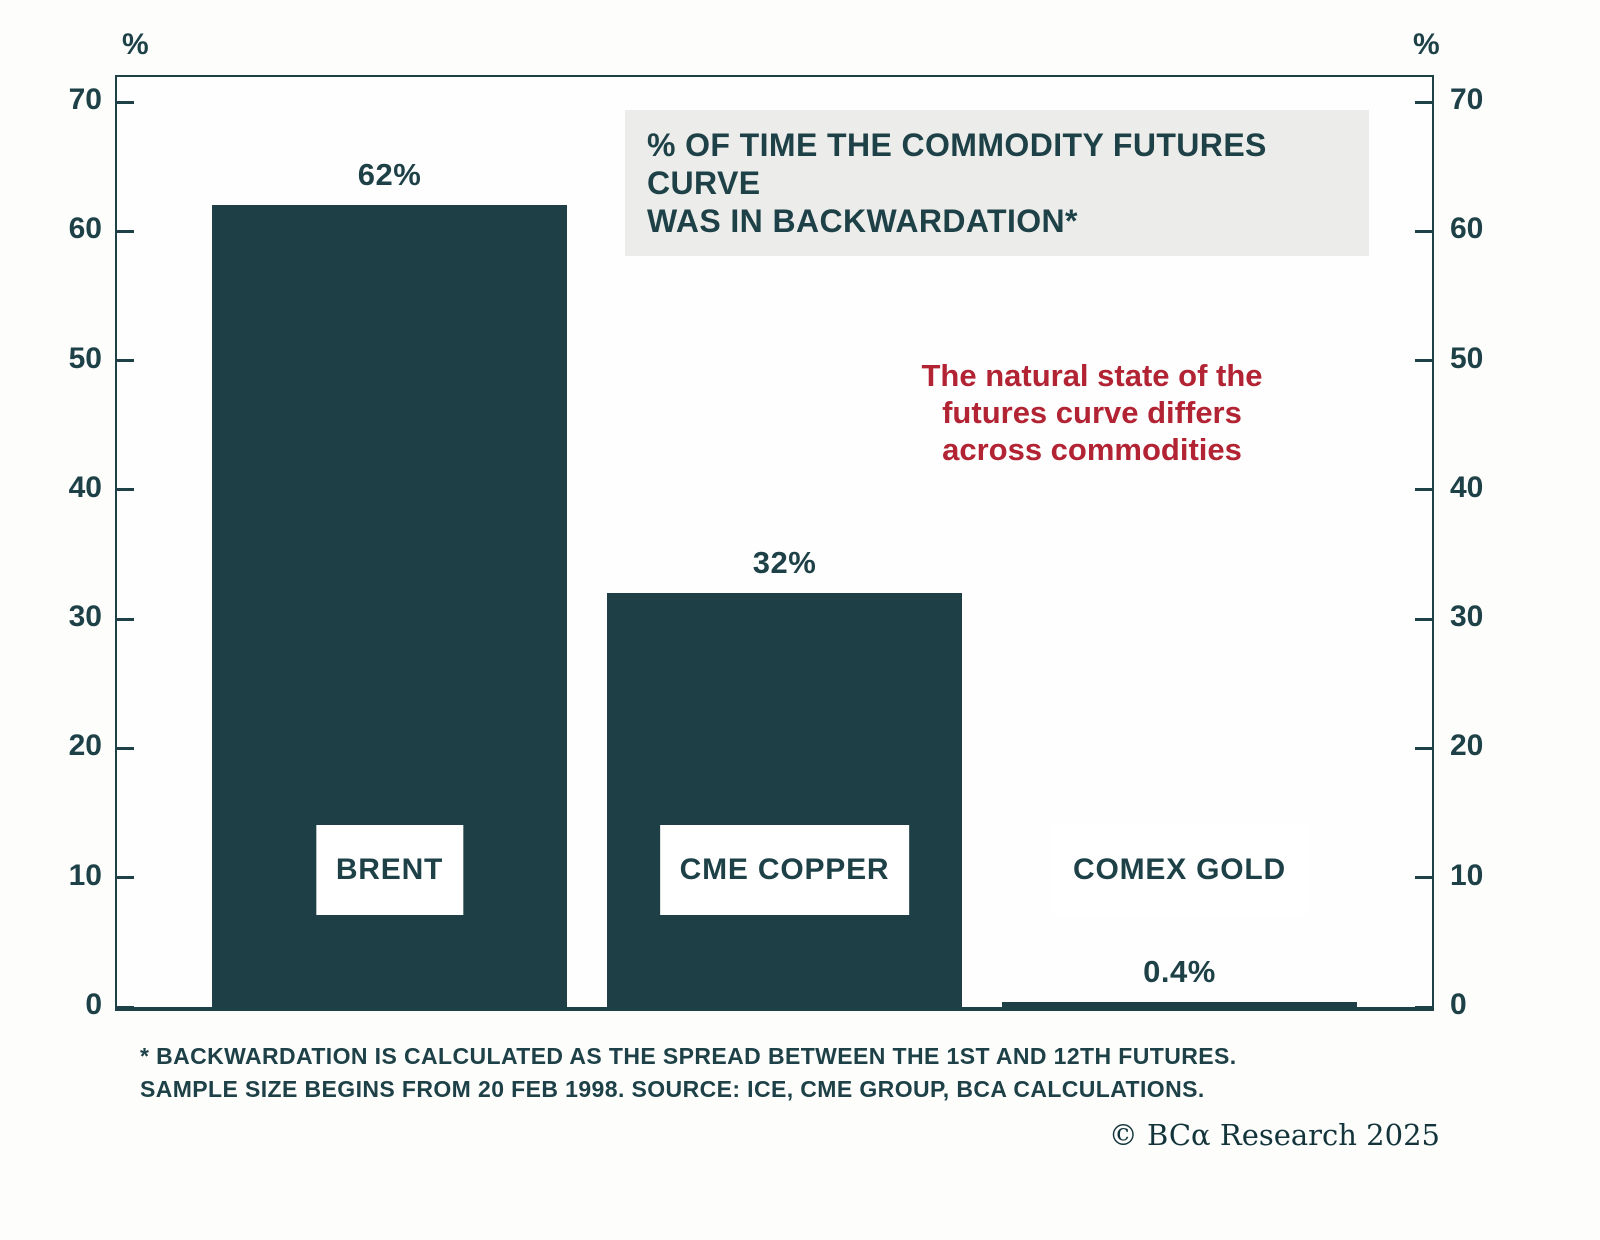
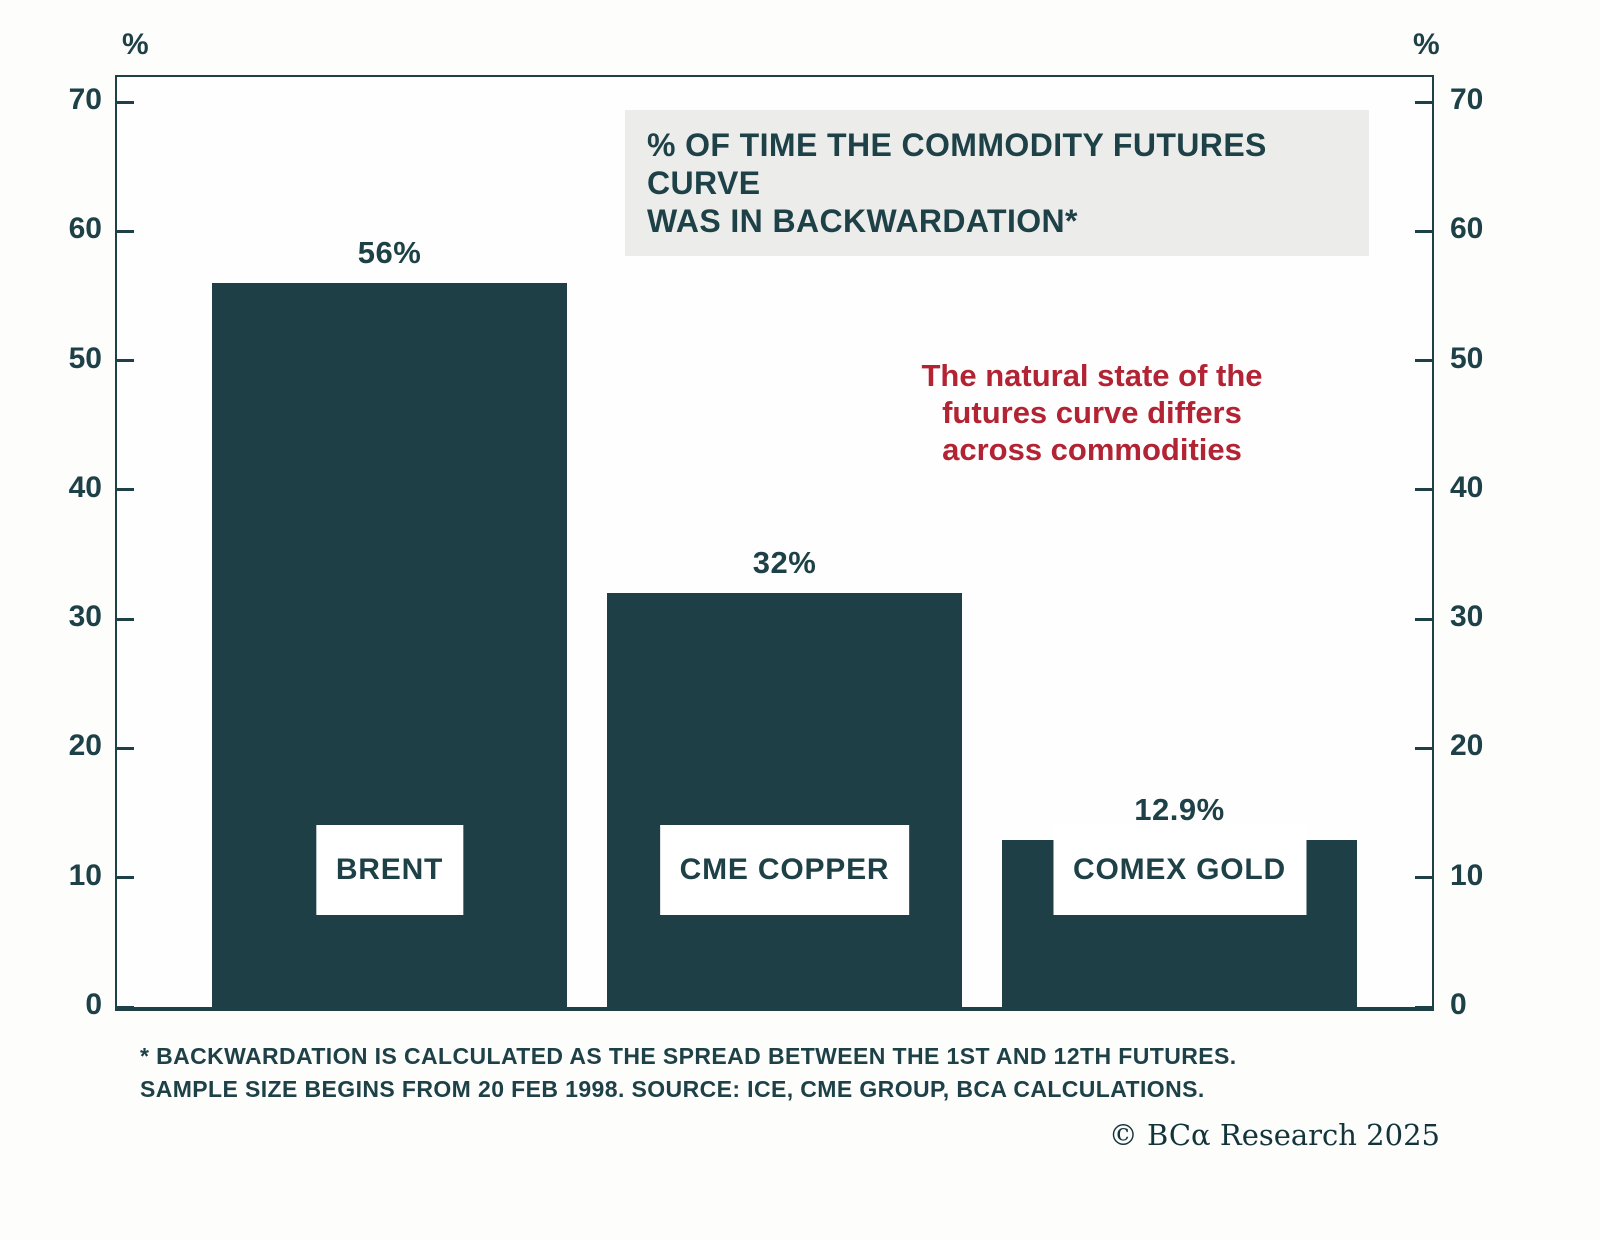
BRENT: 62% -> 56%
COMEX GOLD: 0.4% -> 12.9%
